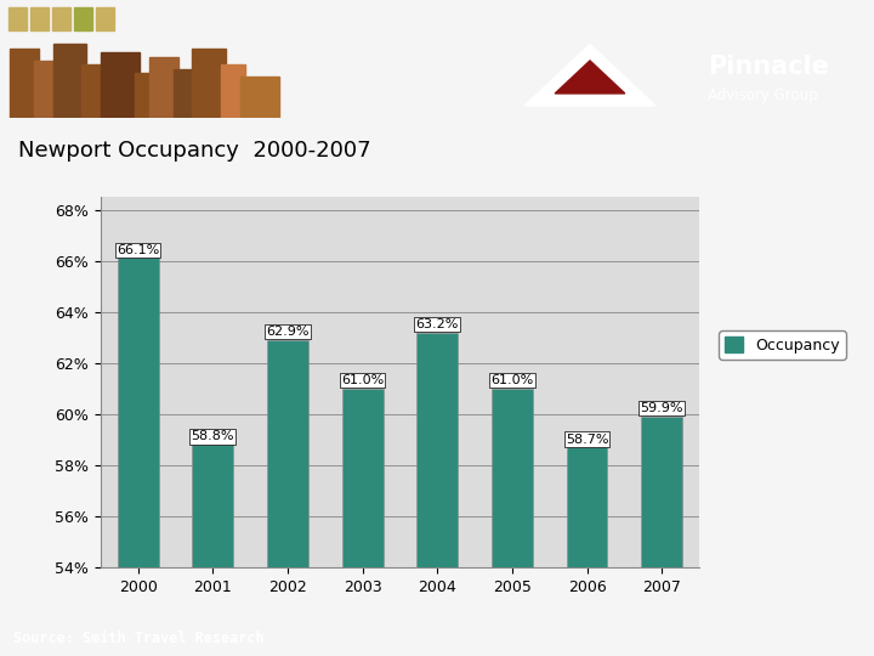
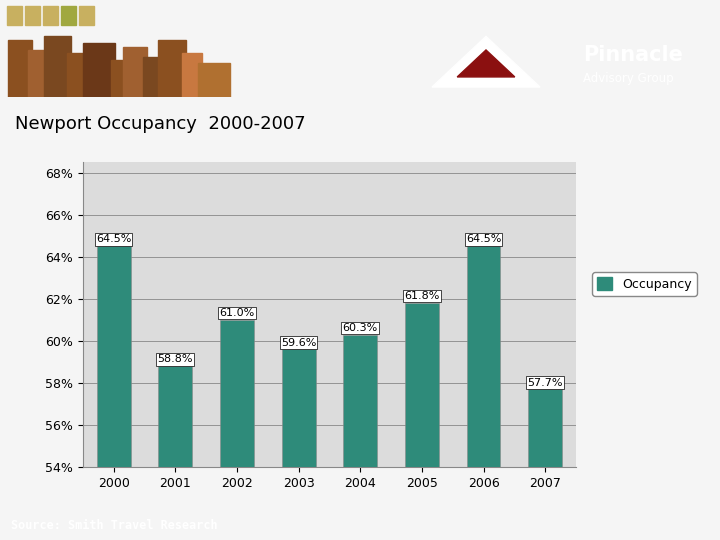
2000: 66.1% -> 64.5%
2002: 62.9% -> 61.0%
2003: 61.0% -> 59.6%
2004: 63.2% -> 60.3%
2005: 61.0% -> 61.8%
2006: 58.7% -> 64.5%
2007: 59.9% -> 57.7%
